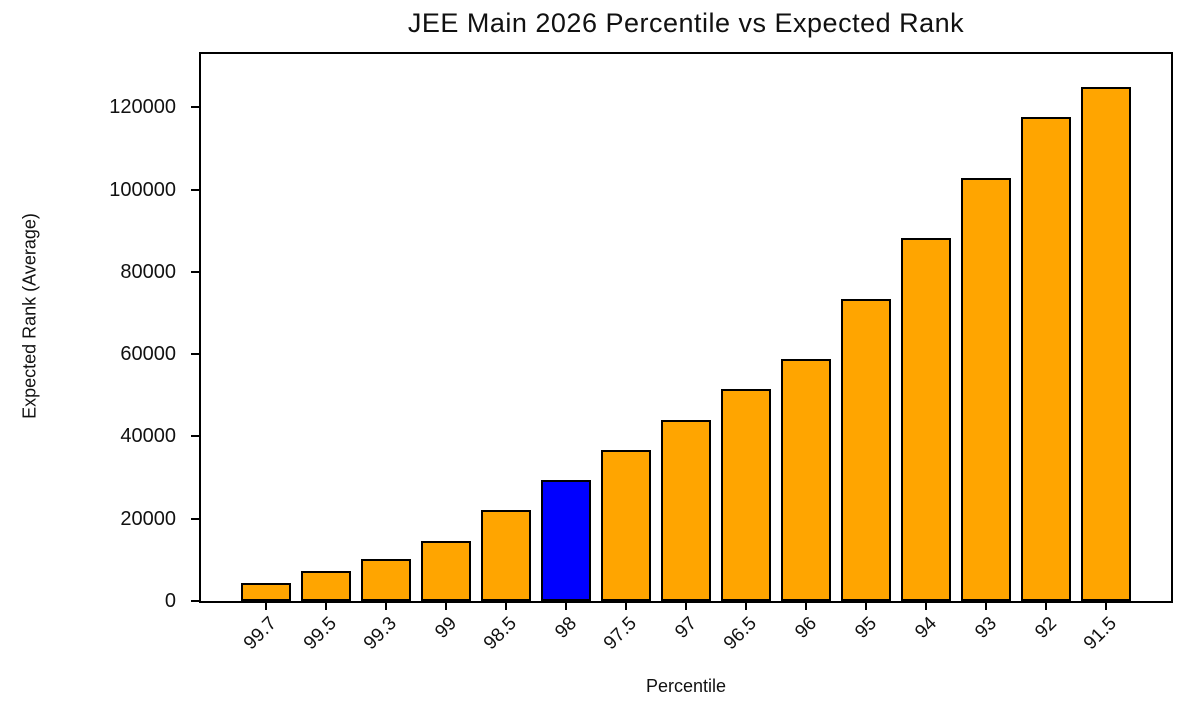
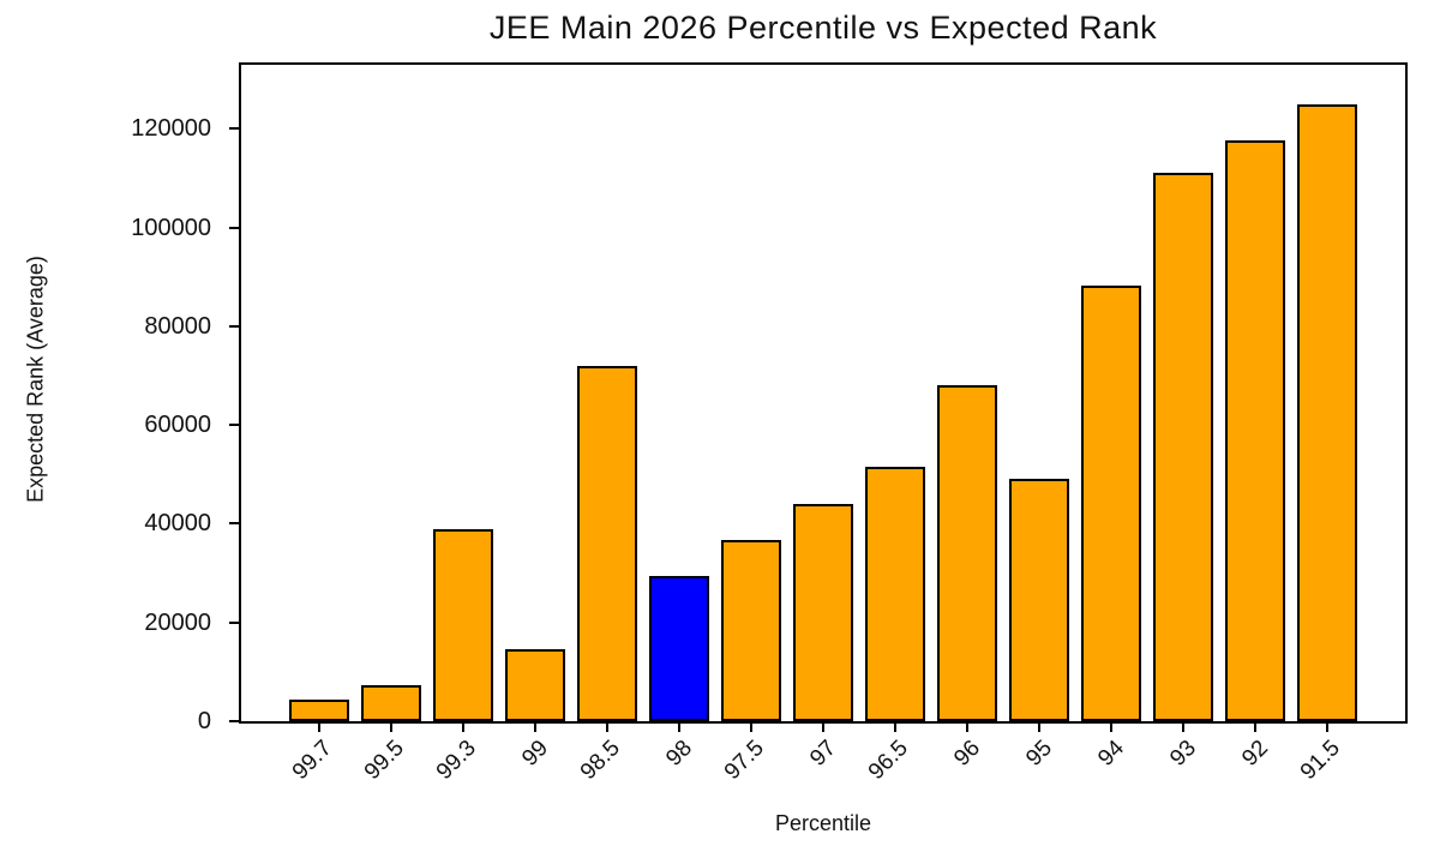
99.3: 10000 -> 39000
98.5: 22000 -> 72000
96: 59000 -> 68000
95: 74000 -> 49000
93: 103000 -> 111000
